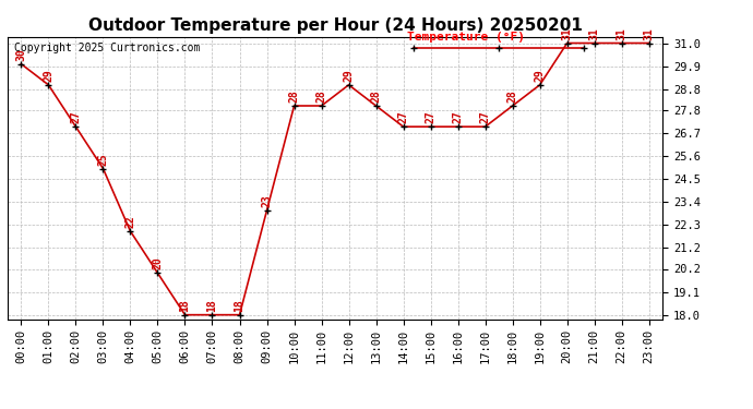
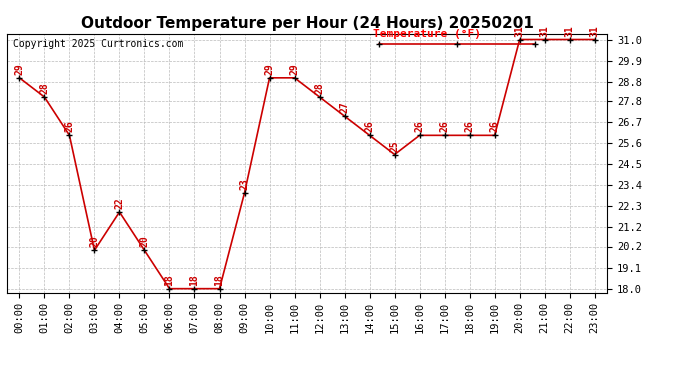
00:00: 30 -> 29
01:00: 29 -> 28
02:00: 27 -> 26
03:00: 25 -> 20
10:00: 28 -> 29
11:00: 28 -> 29
12:00: 29 -> 28
13:00: 28 -> 27
14:00: 27 -> 26
15:00: 27 -> 25
16:00: 27 -> 26
17:00: 27 -> 26
18:00: 28 -> 26
19:00: 29 -> 26
